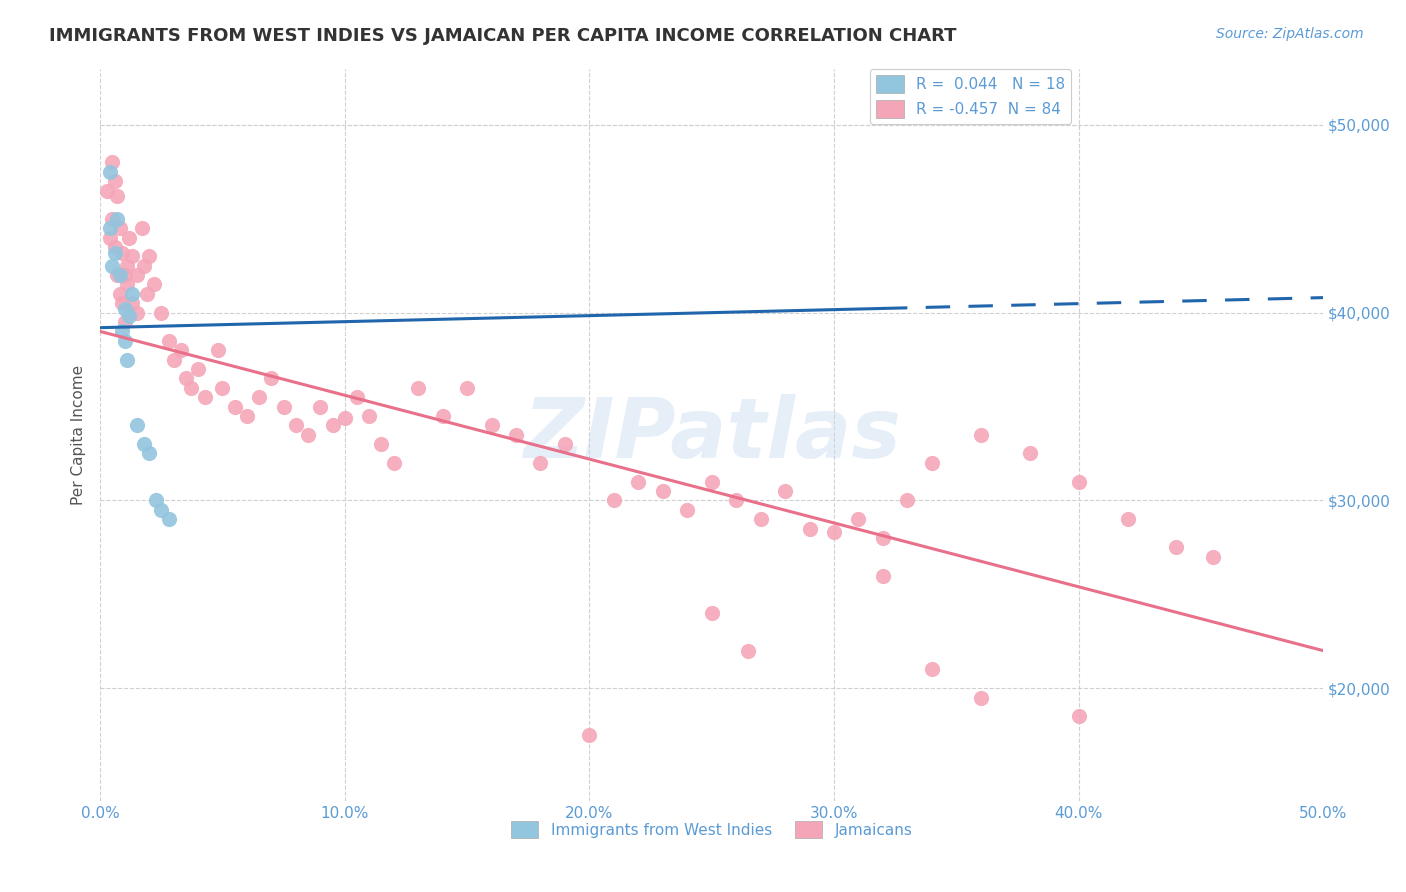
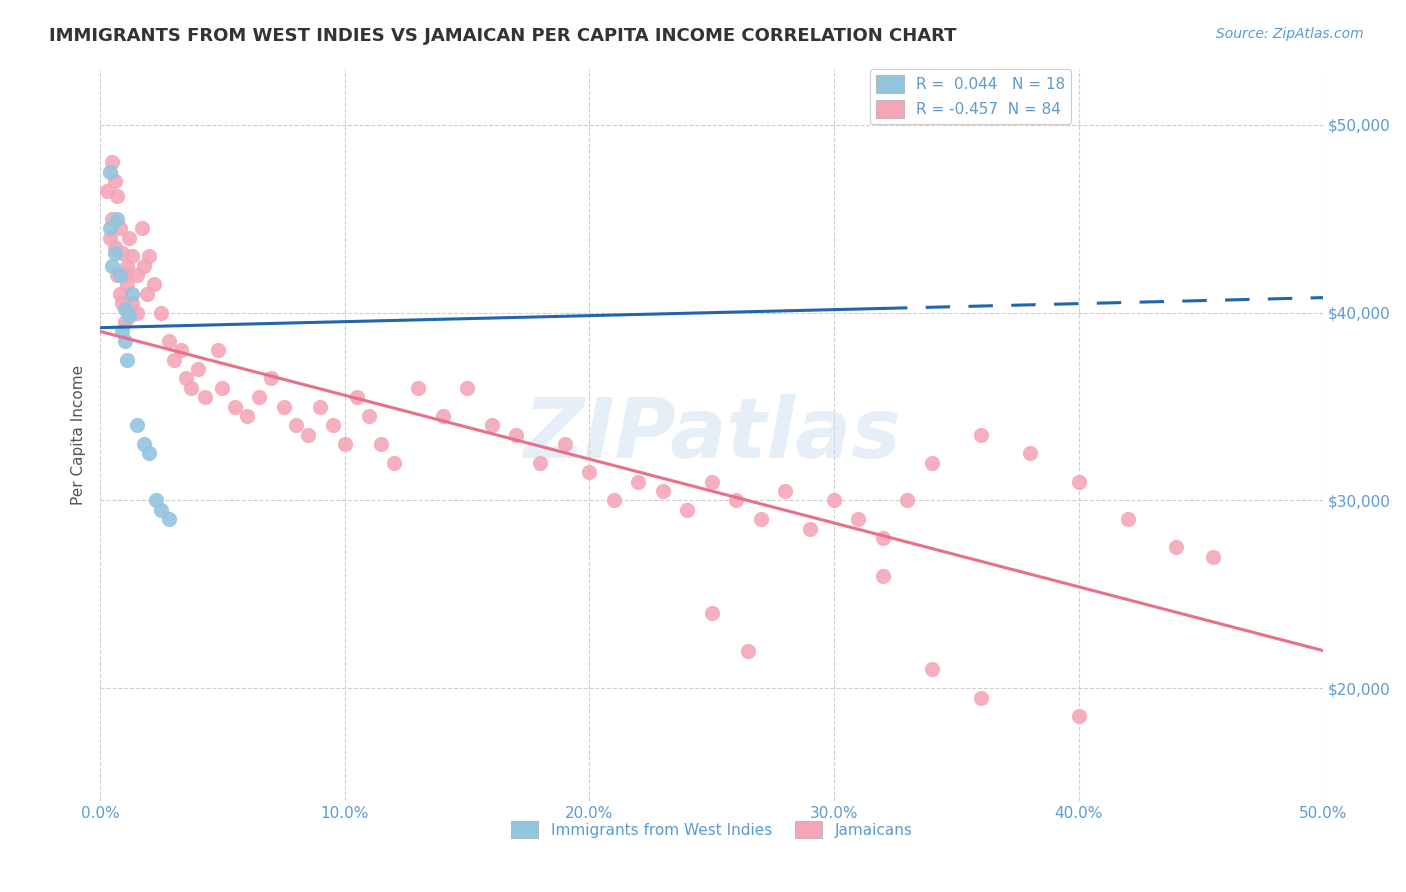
Jamaicans/10.0%: $34,400 -> $33,000
Jamaicans/20.0%: $17,500 -> $31,500
Jamaicans/30.0%: $28,300 -> $30,000
